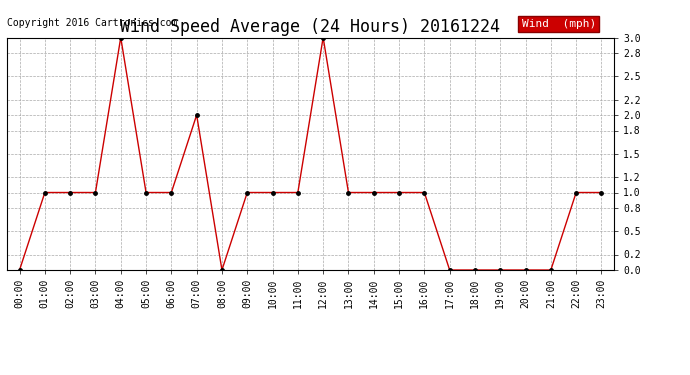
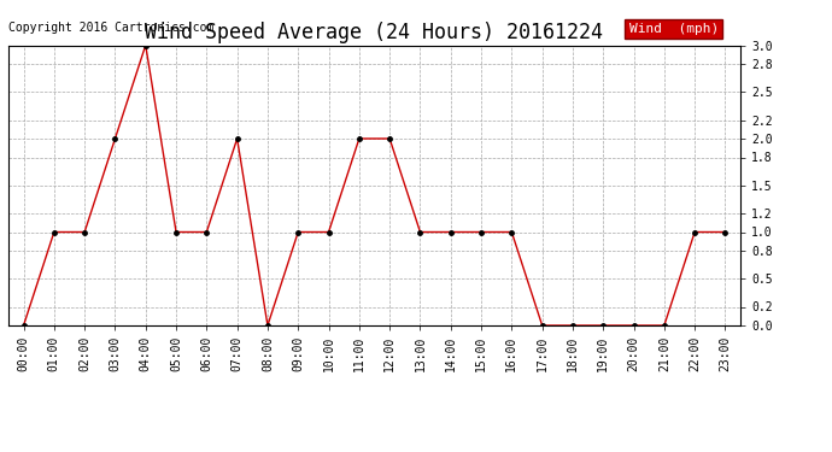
03:00: 1 -> 2
11:00: 1 -> 2
12:00: 3 -> 2
